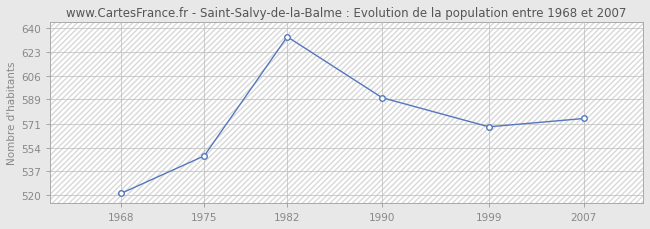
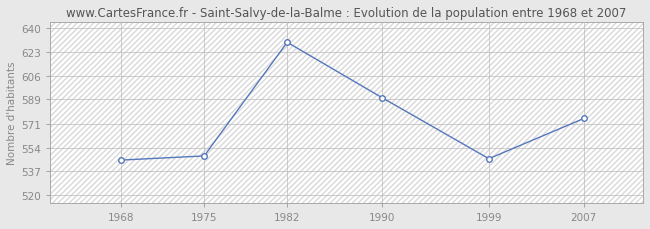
1968: 521 -> 545
1982: 634 -> 630
1999: 569 -> 546
